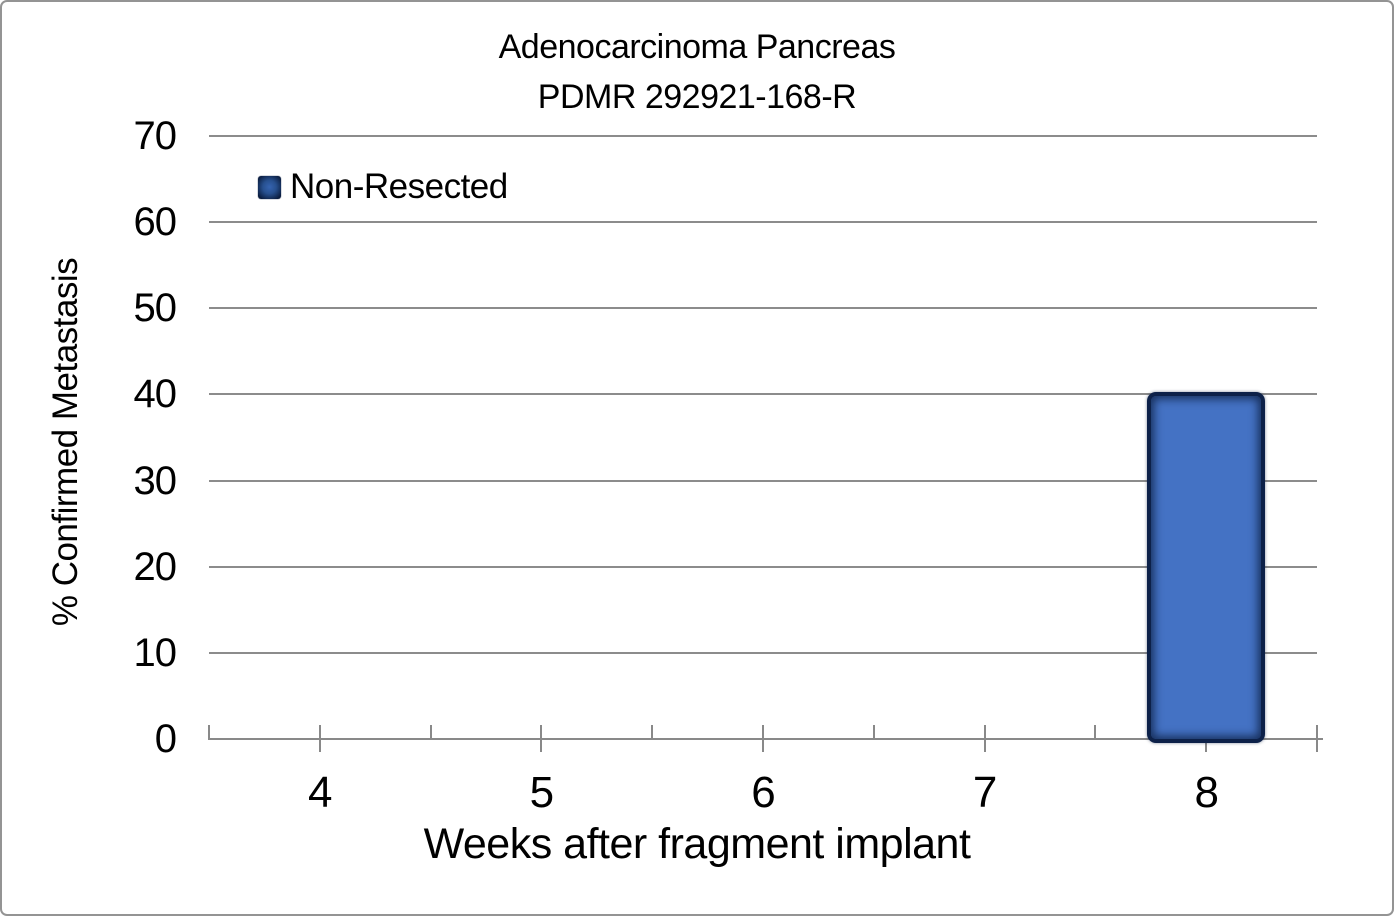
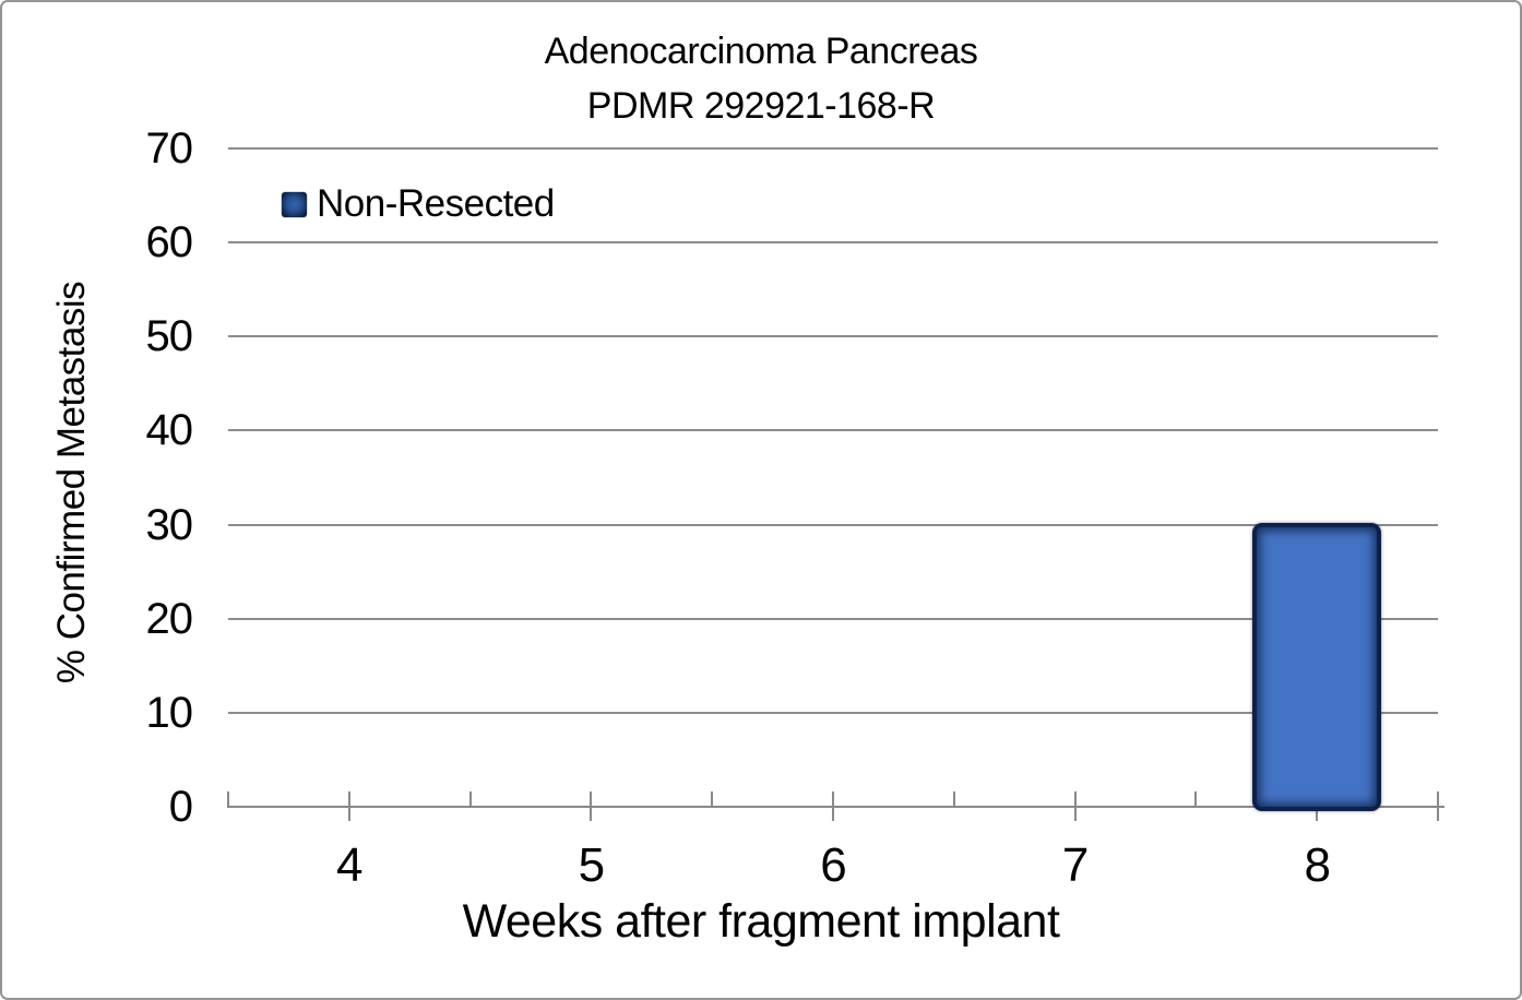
8: 40 -> 30
